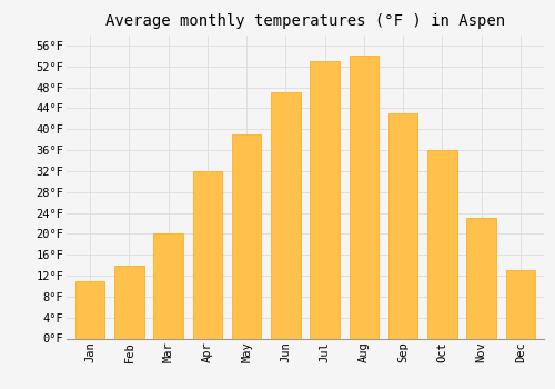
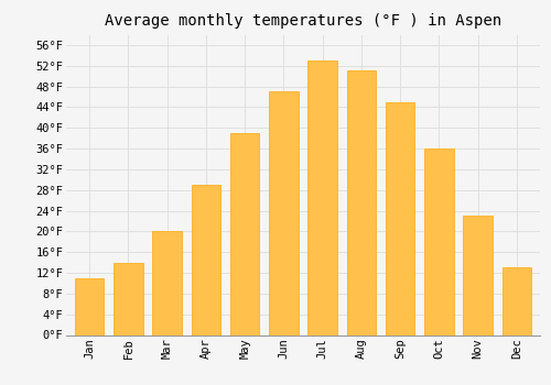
Apr: 32°F -> 29°F
Aug: 54°F -> 51°F
Sep: 43°F -> 45°F
